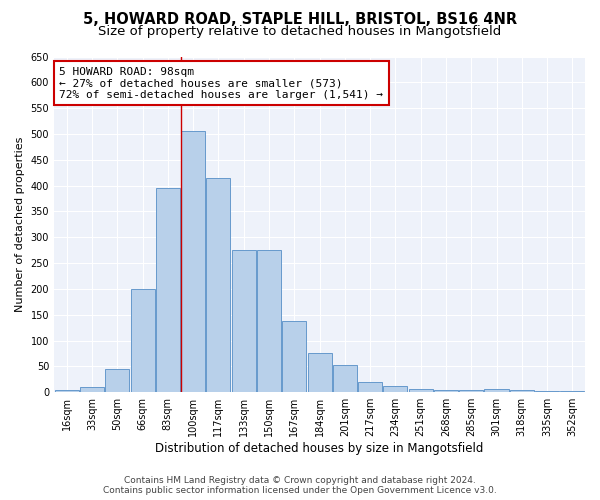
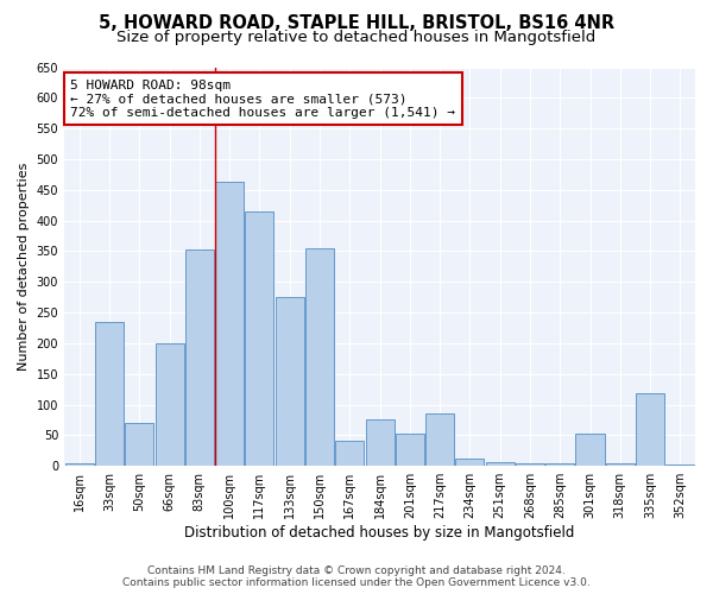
33sqm: 10 -> 234
50sqm: 45 -> 70
83sqm: 395 -> 352
100sqm: 505 -> 464
150sqm: 275 -> 354
167sqm: 138 -> 42
217sqm: 20 -> 86
301sqm: 7 -> 52
335sqm: 3 -> 118
